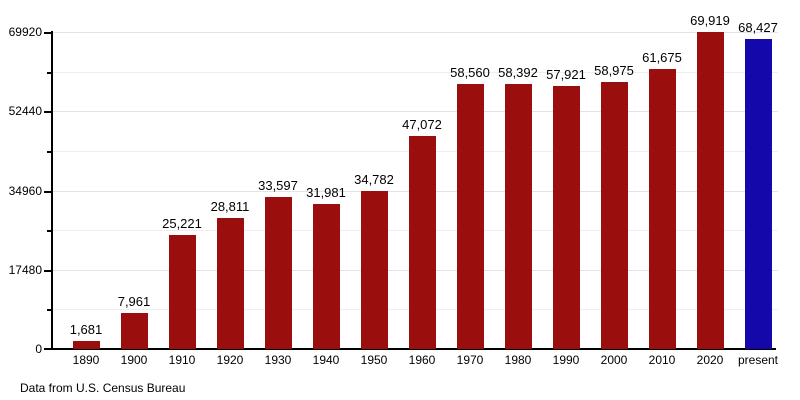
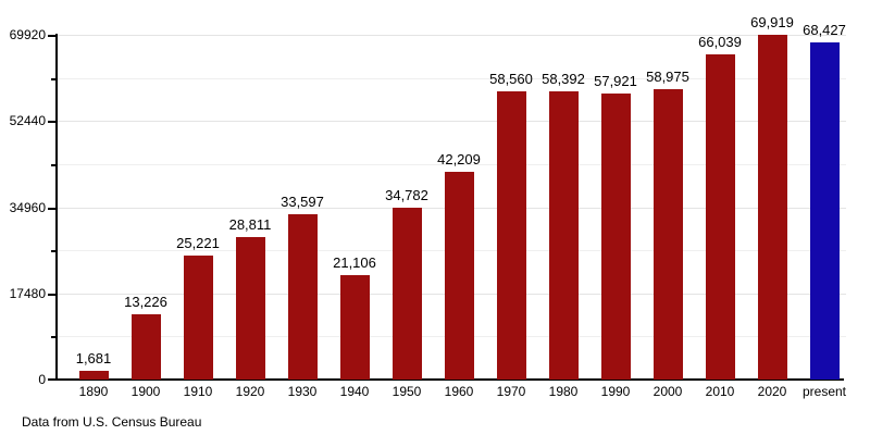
1900: 7,961 -> 13,226
1940: 31,981 -> 21,106
1960: 47,072 -> 42,209
2010: 61,675 -> 66,039
